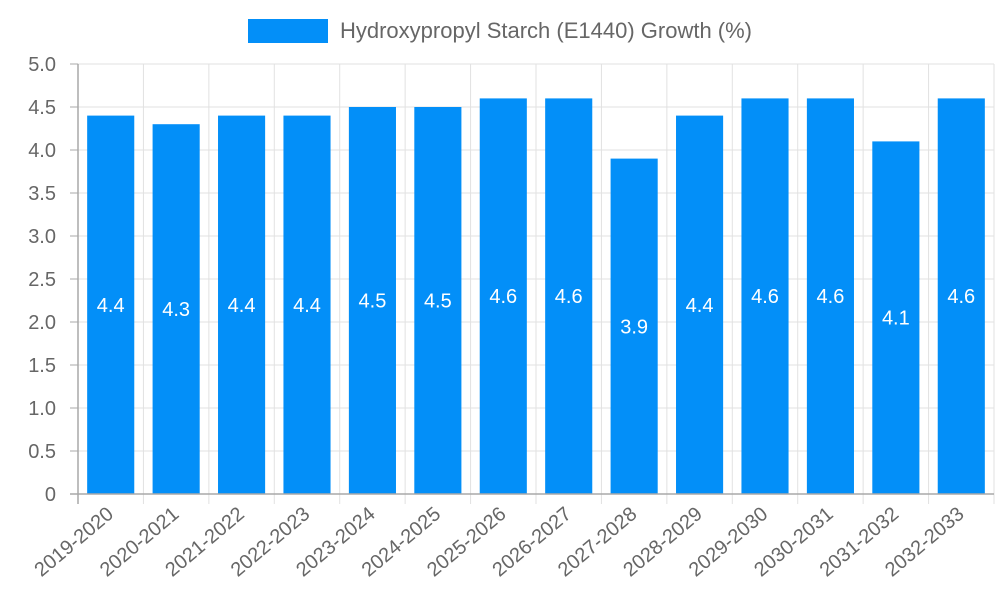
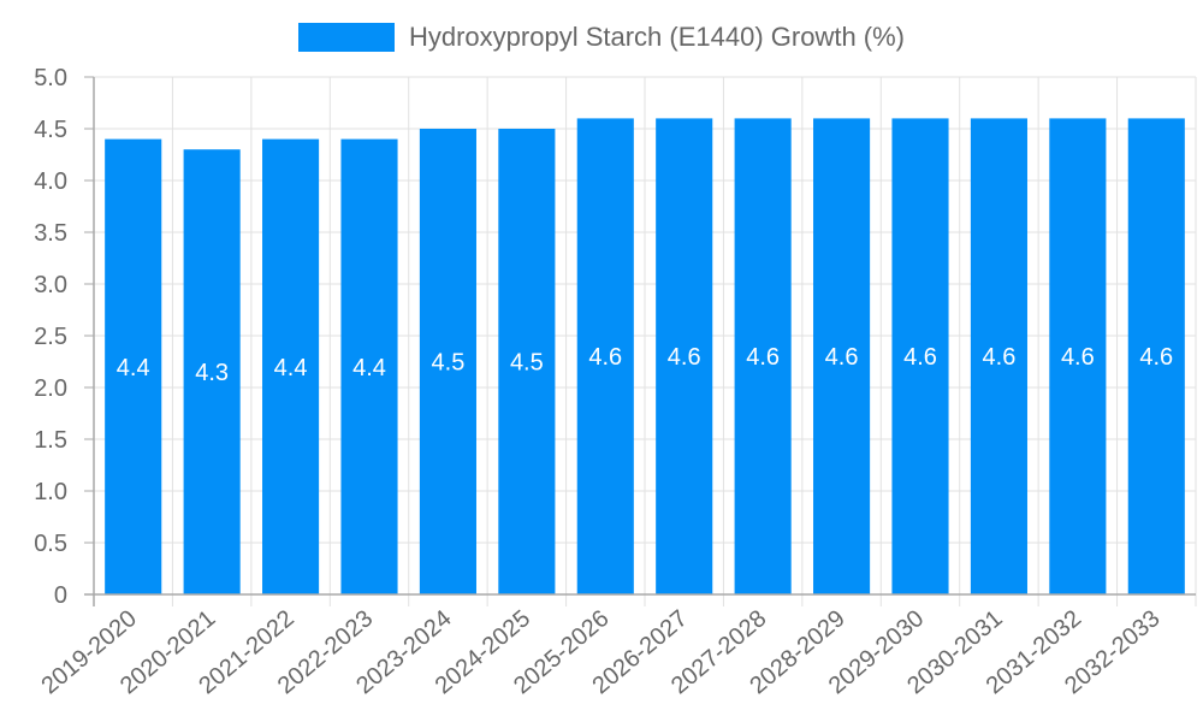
2027-2028: 3.9 -> 4.6
2028-2029: 4.4 -> 4.6
2031-2032: 4.1 -> 4.6
